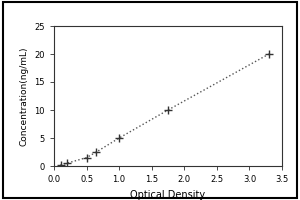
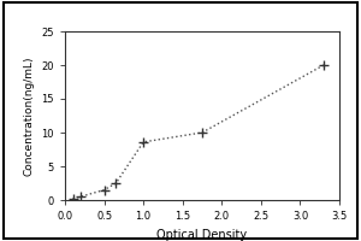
1.0: 5.0 -> 8.6
